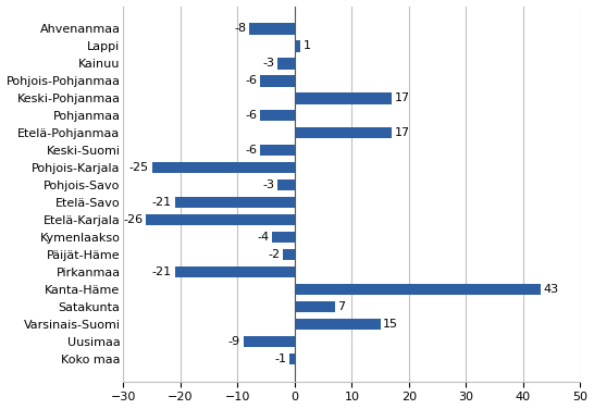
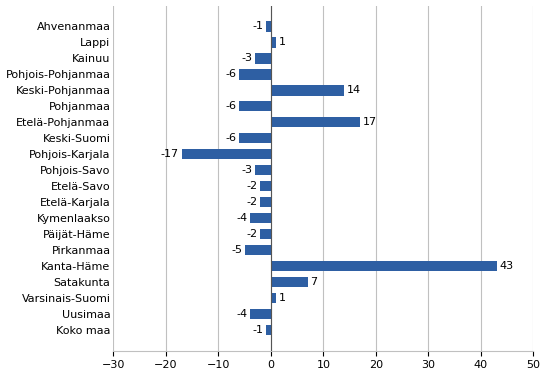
Ahvenanmaa: -8 -> -1
Keski-Pohjanmaa: 17 -> 14
Pohjois-Karjala: -25 -> -17
Etelä-Savo: -21 -> -2
Etelä-Karjala: -26 -> -2
Pirkanmaa: -21 -> -5
Varsinais-Suomi: 15 -> 1
Uusimaa: -9 -> -4
